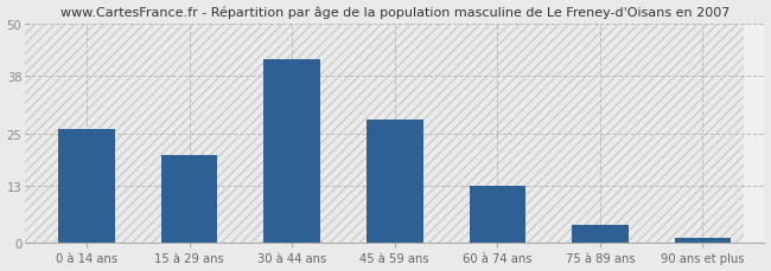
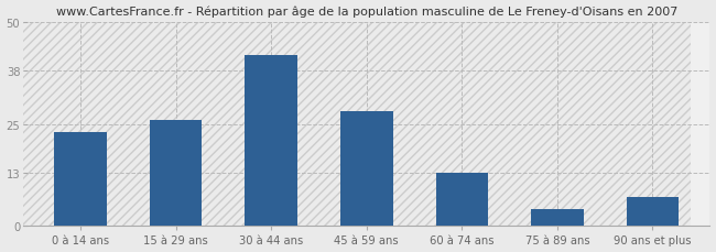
0 à 14 ans: 26 -> 23
15 à 29 ans: 20 -> 26
90 ans et plus: 1 -> 7
